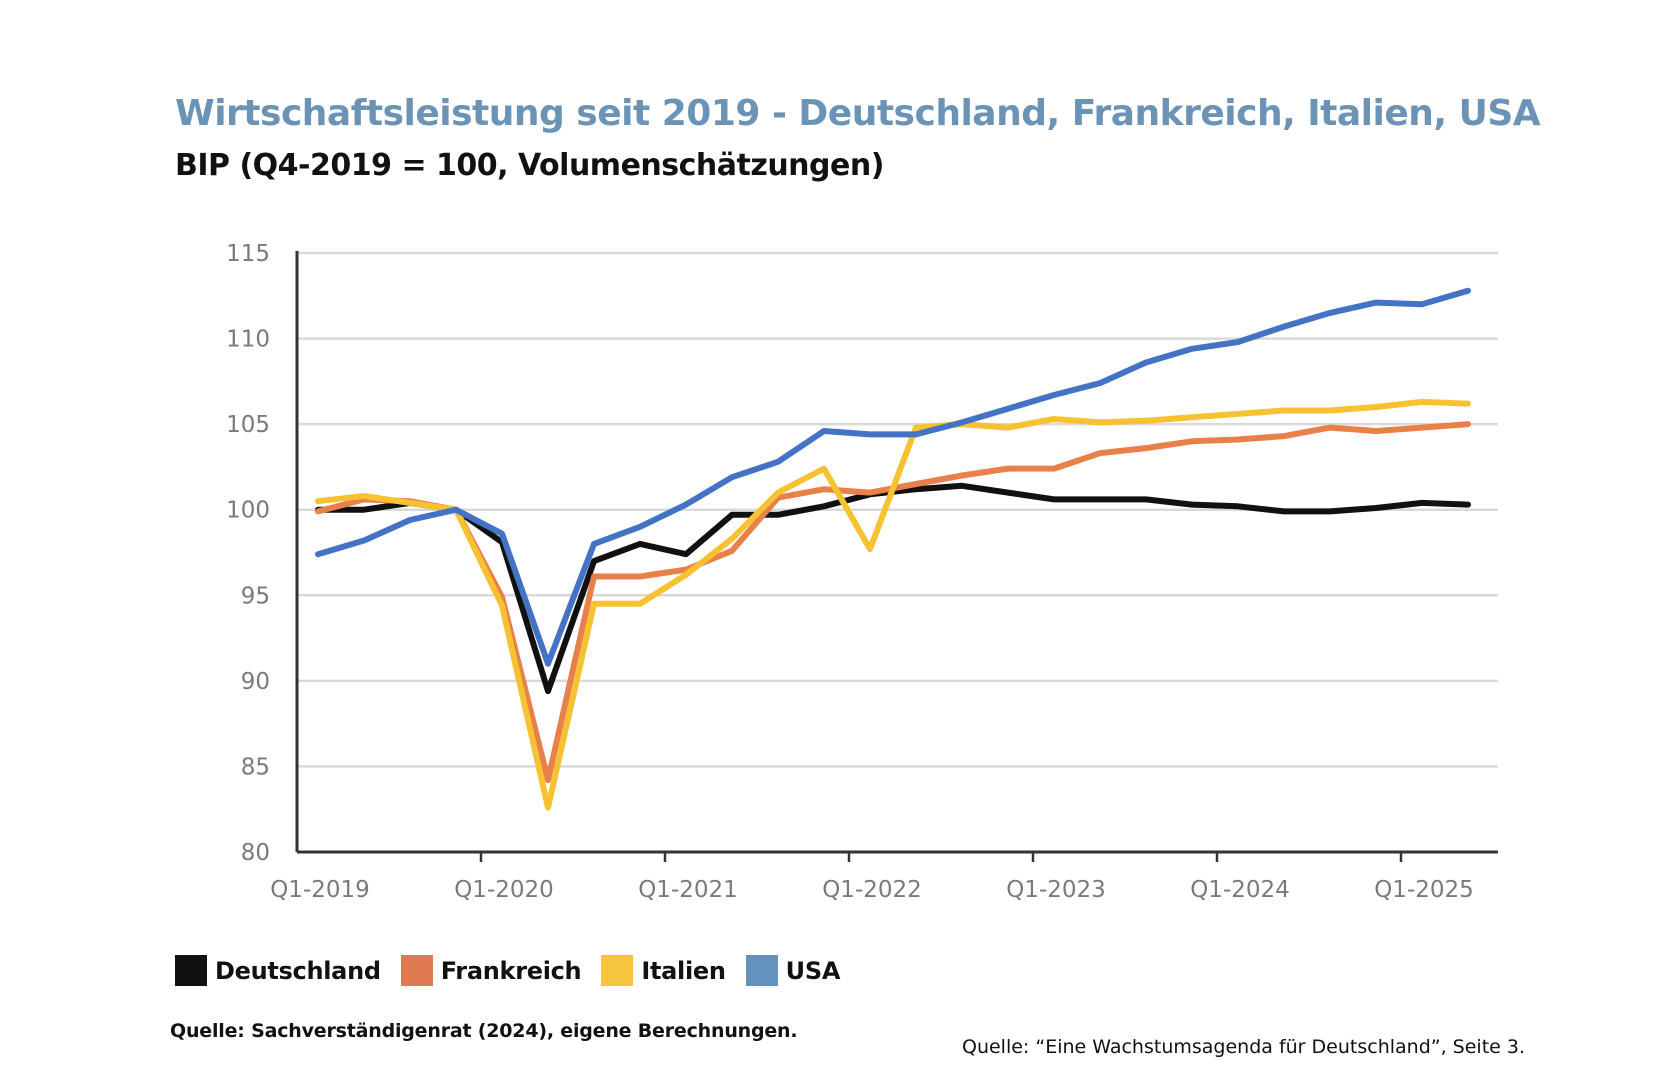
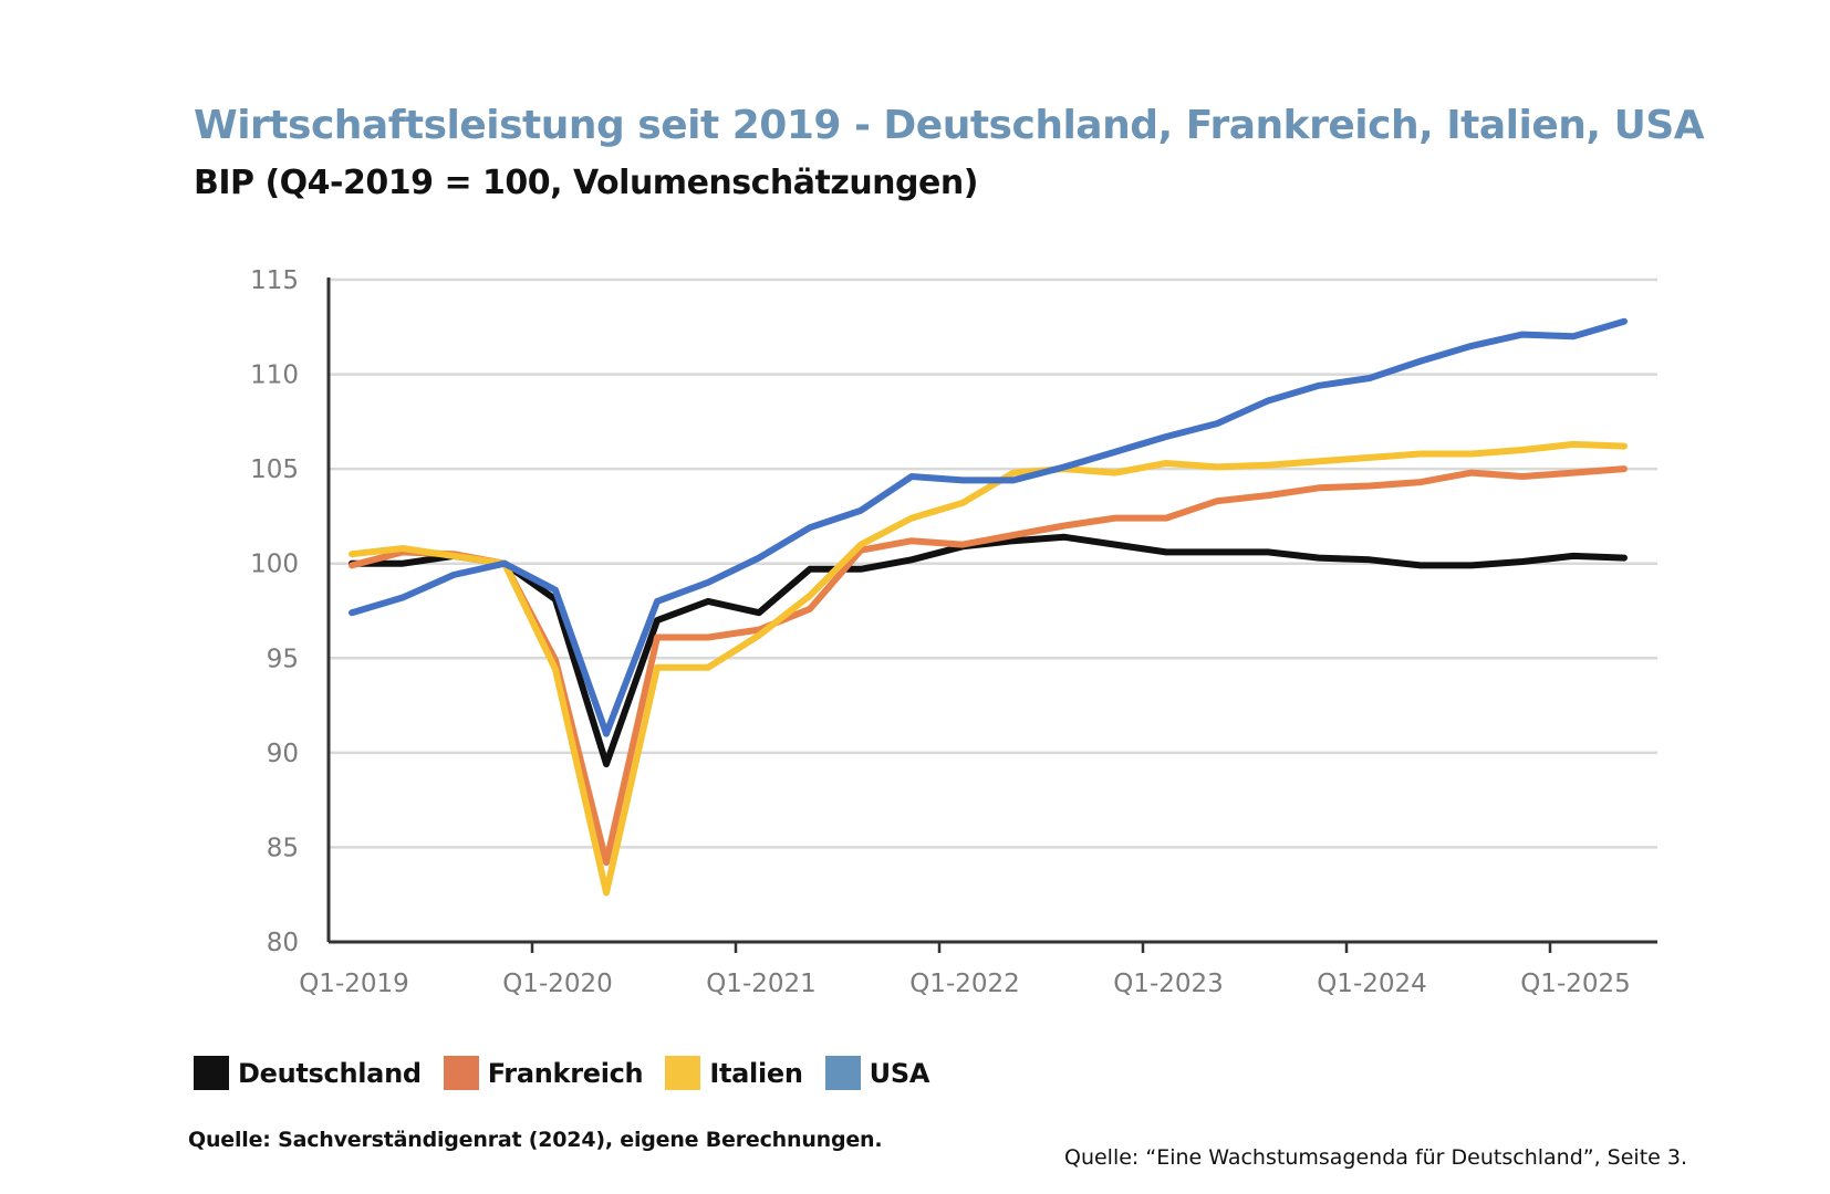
Italien/Q1-2022: 97.7 -> 103.2
